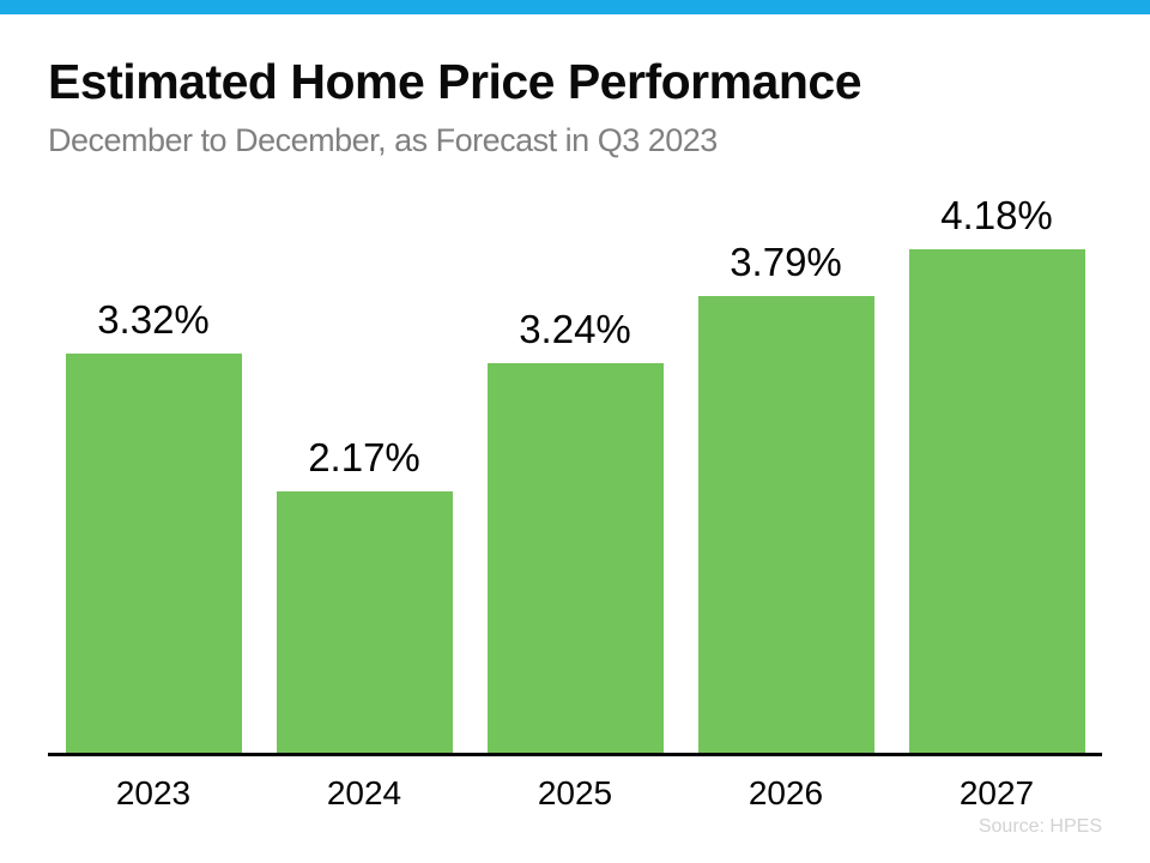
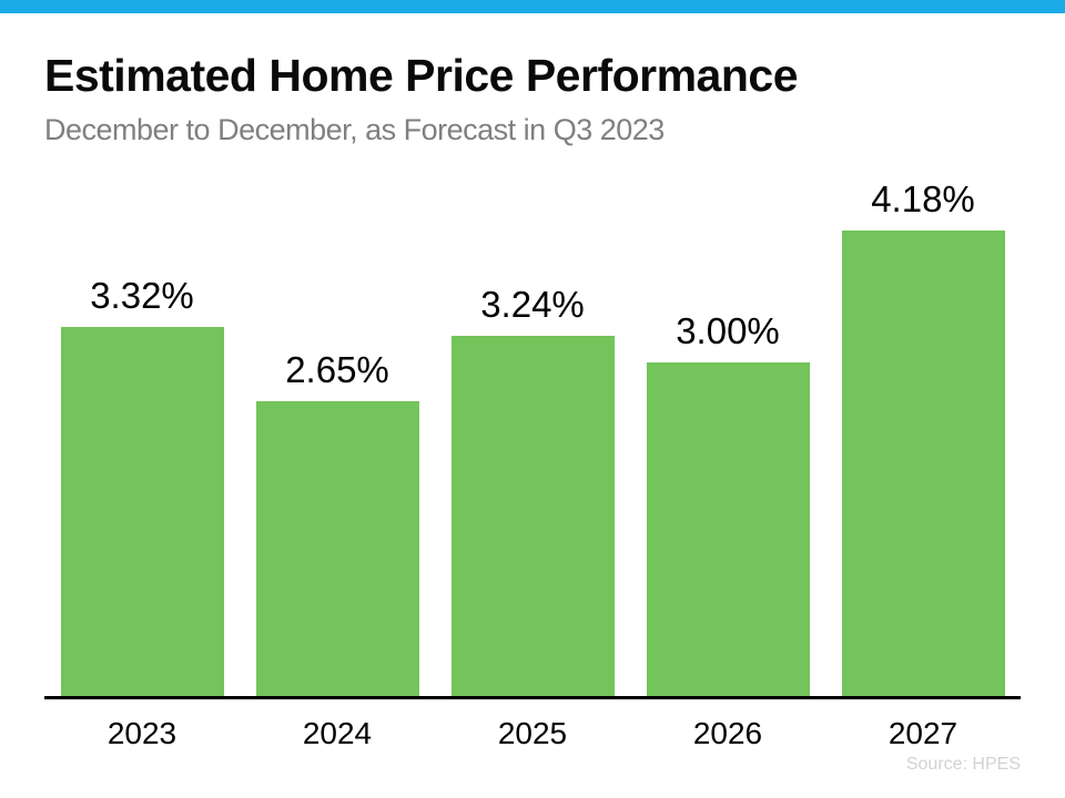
2024: 2.17% -> 2.65%
2026: 3.79% -> 3.00%
